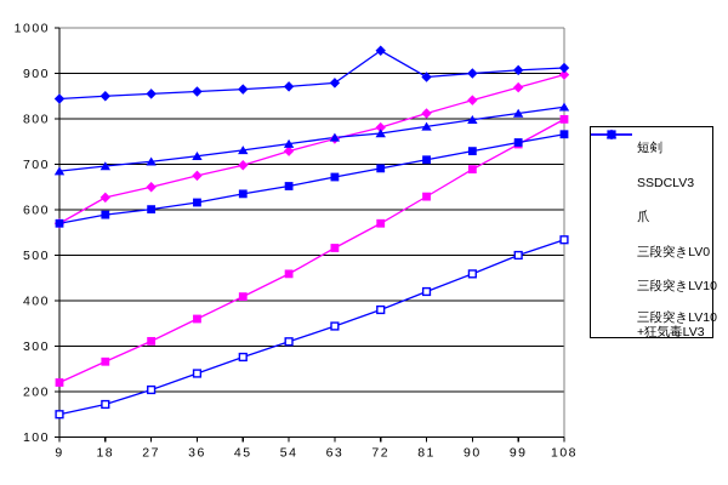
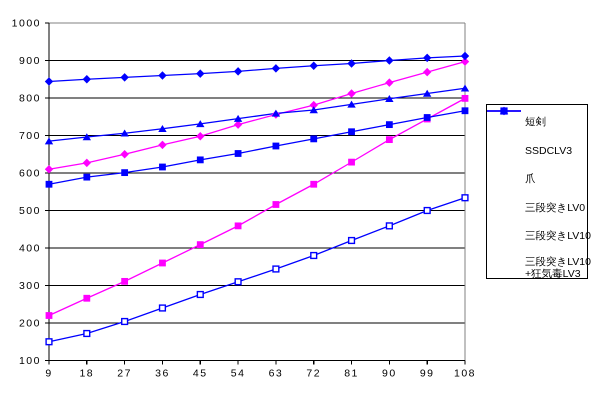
SSDCLV3/9: 570 -> 610
三段突きLV10+狂気毒LV3/72: 950 -> 890
